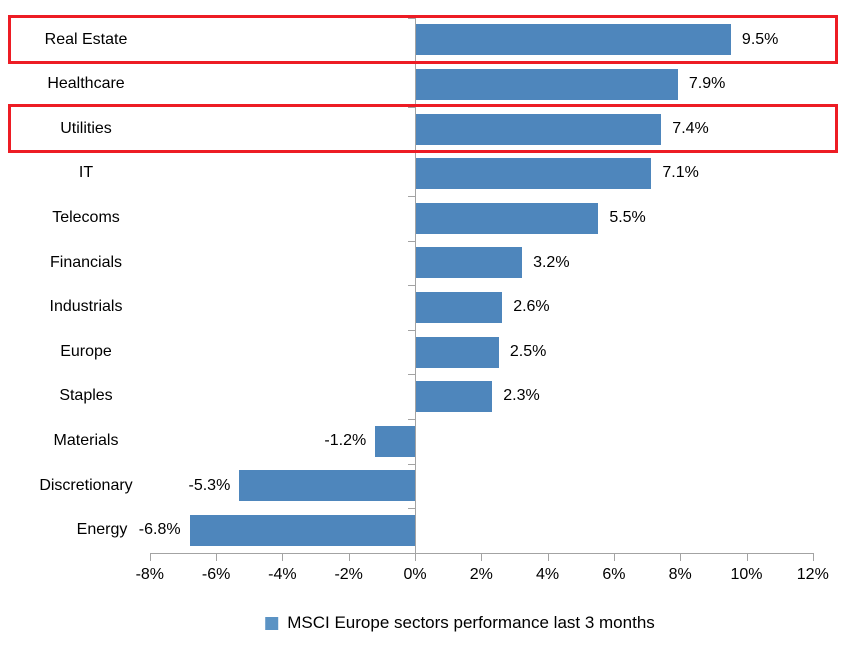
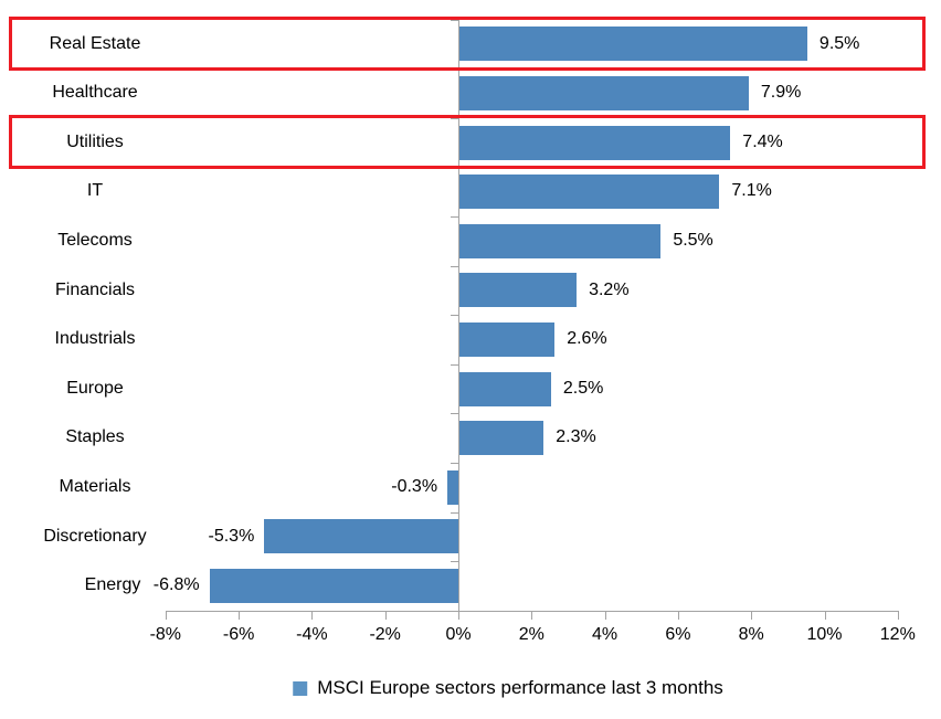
Materials: -1.2% -> -0.3%
